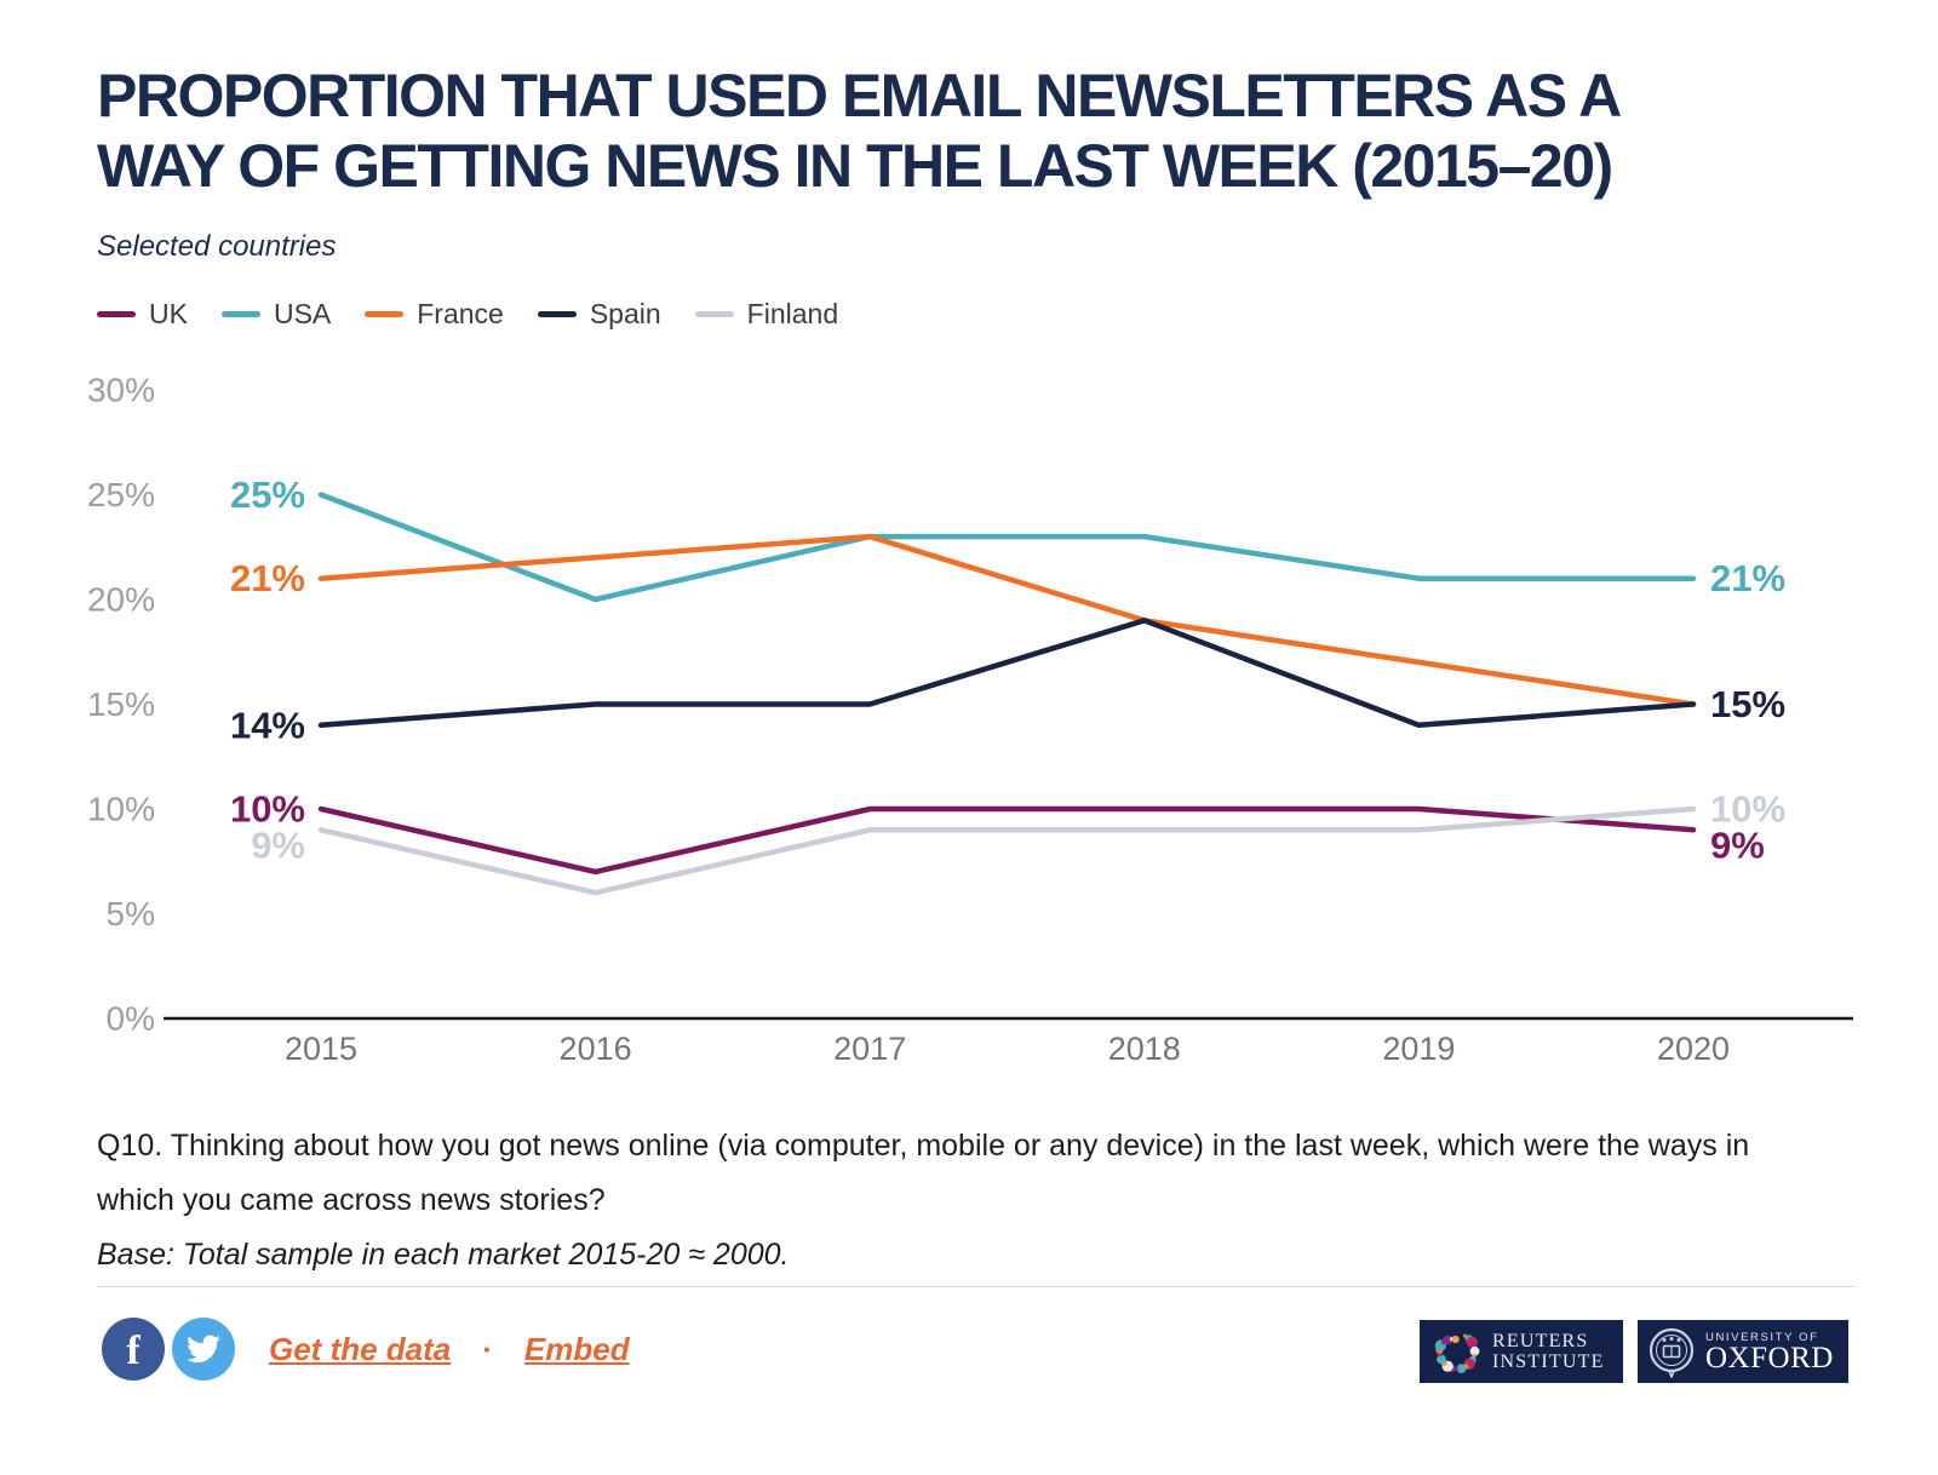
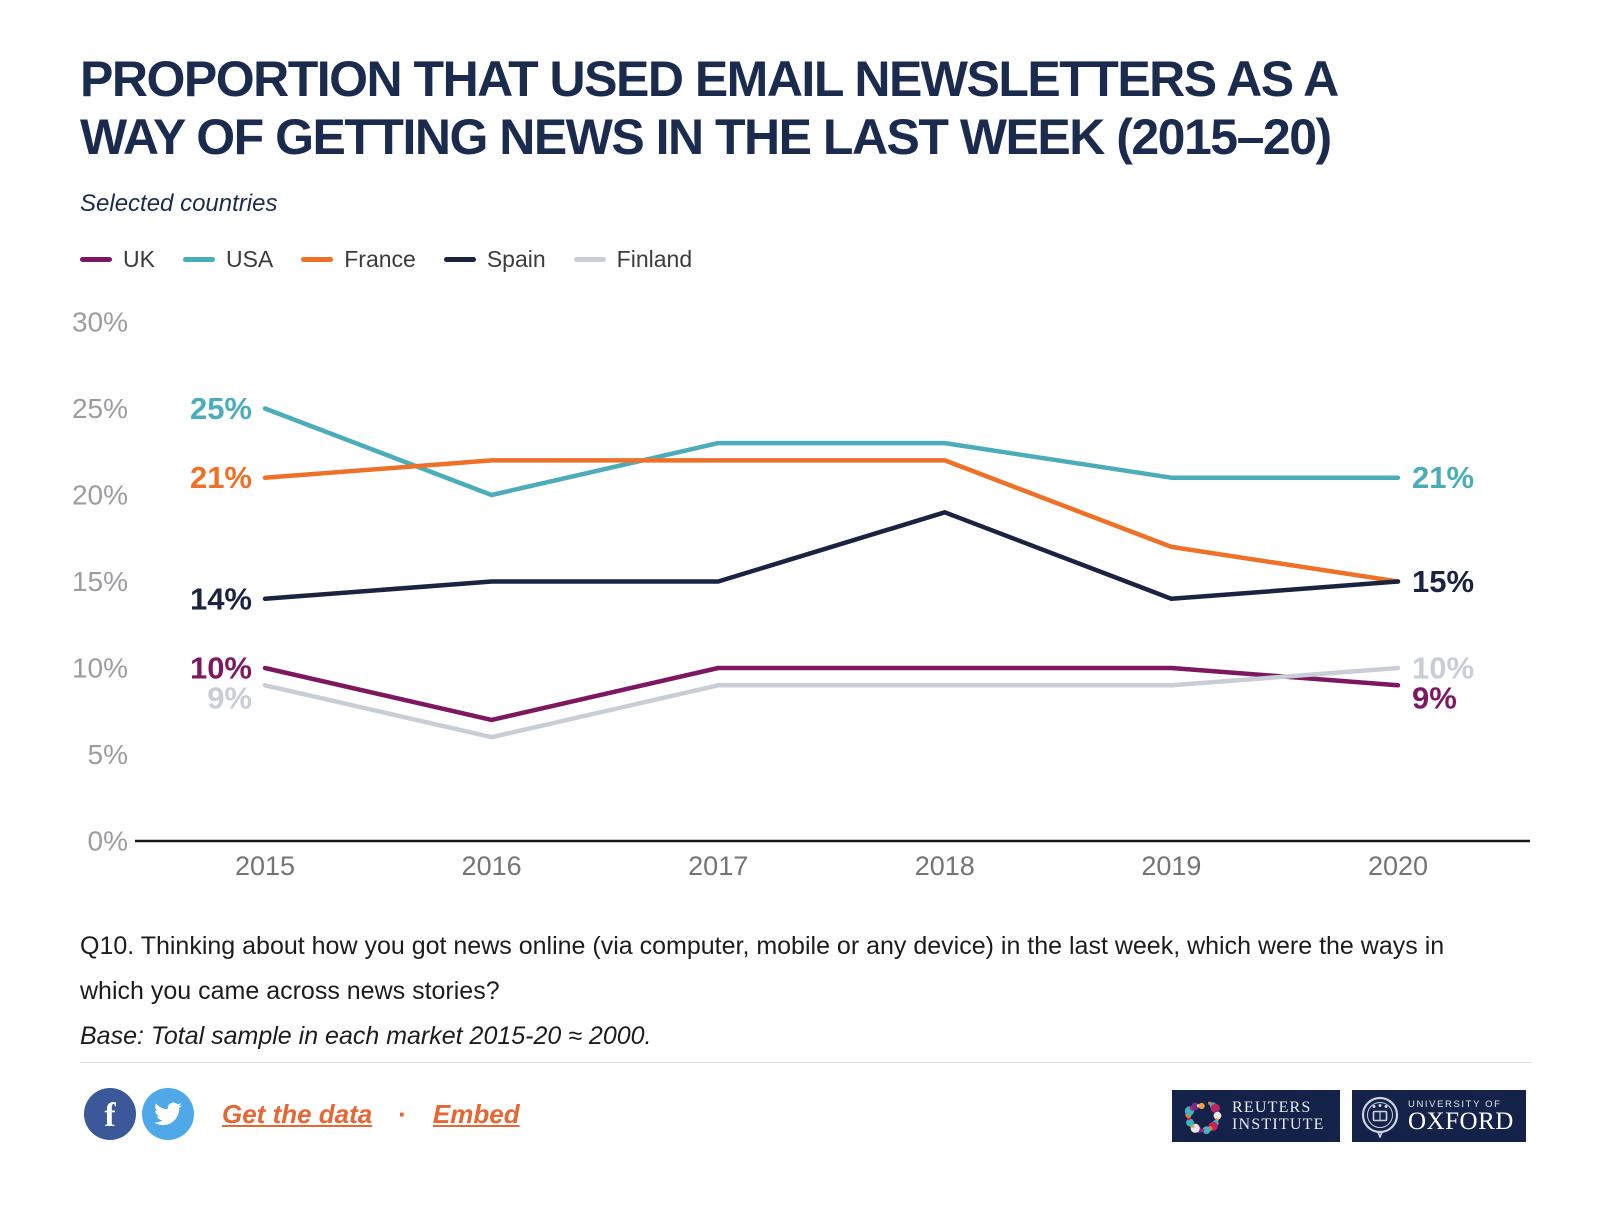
France/2017: 23% -> 22%
France/2018: 19% -> 22%
